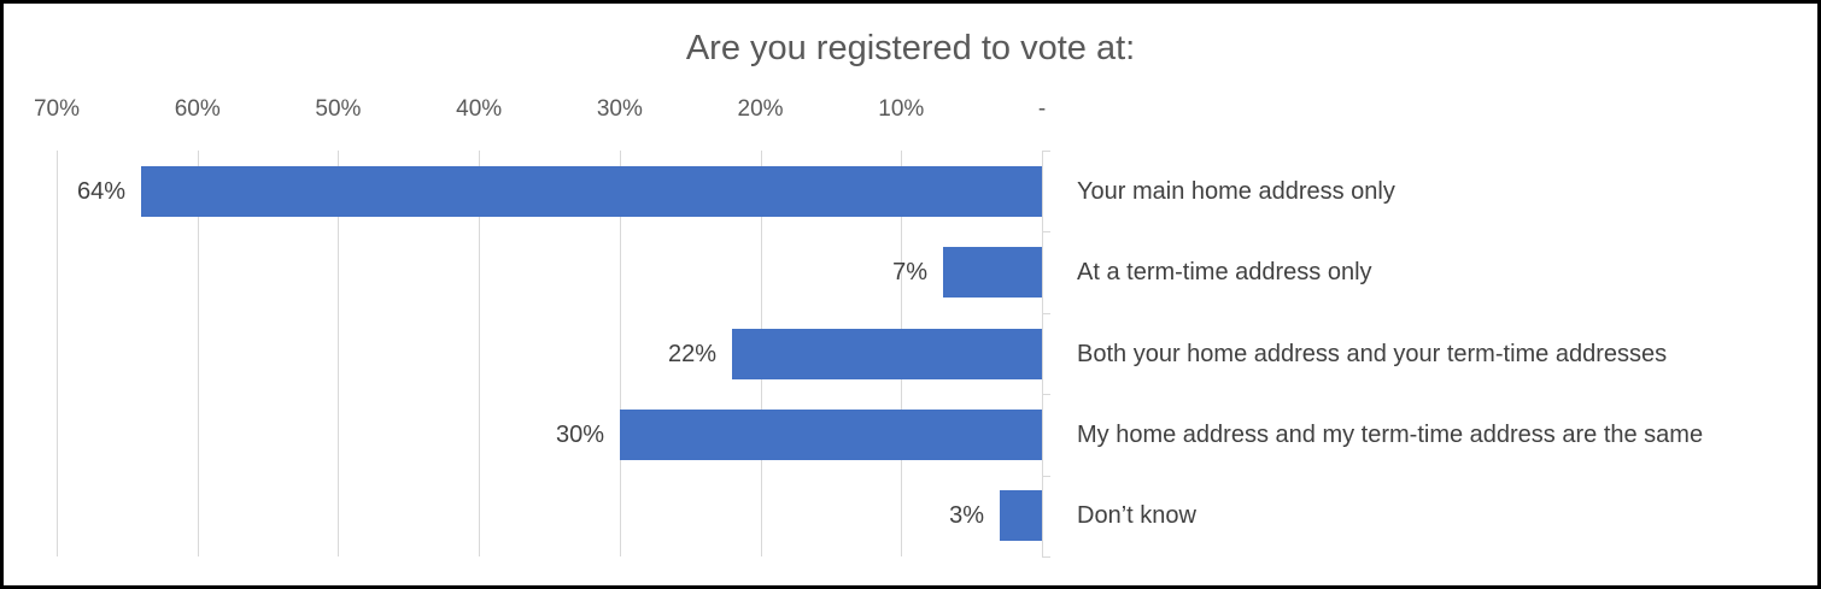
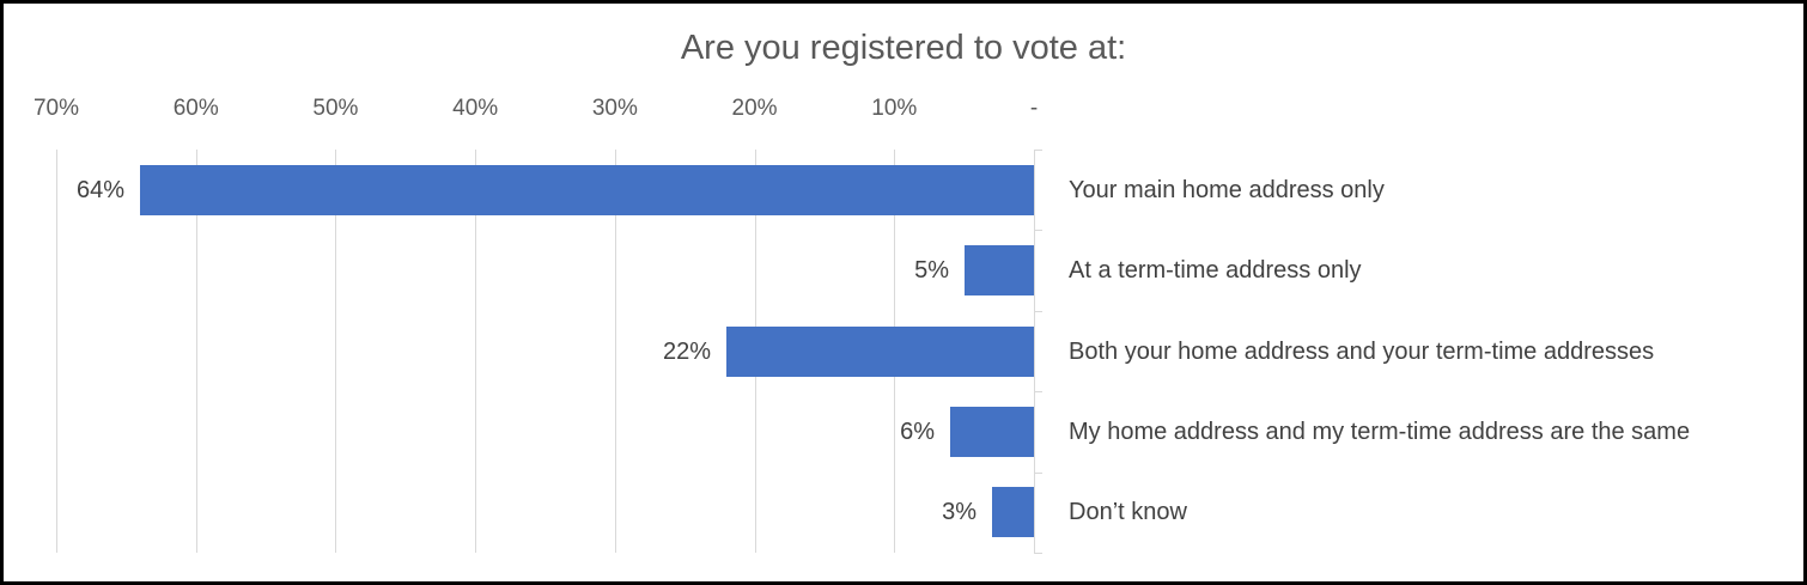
At a term-time address only: 7% -> 5%
My home address and my term-time address are the same: 30% -> 6%
